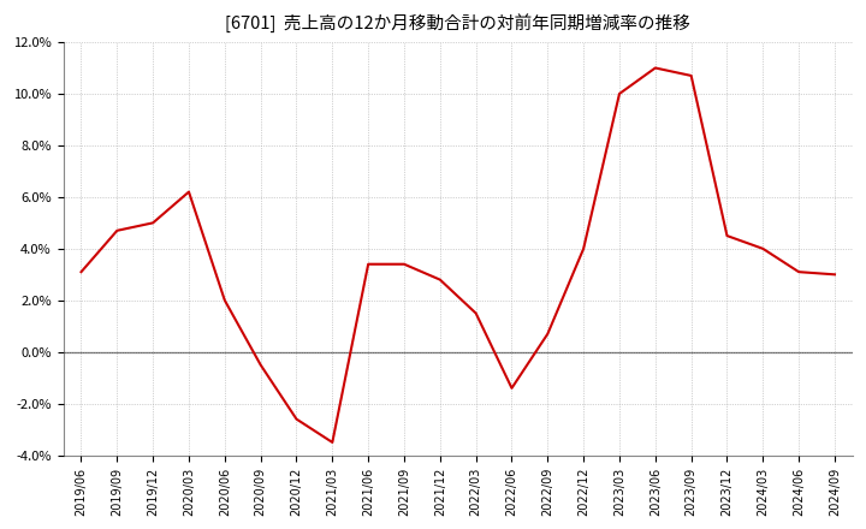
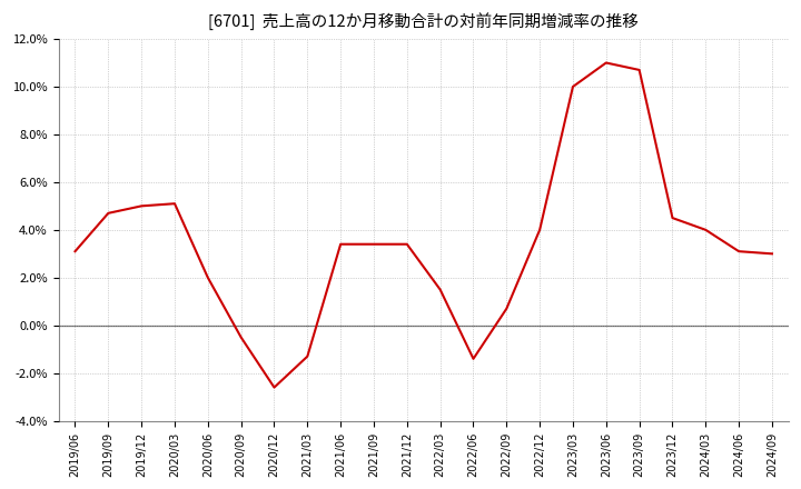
2020/03: 6.2% -> 5.1%
2021/03: -3.5% -> -1.3%
2021/12: 2.8% -> 3.4%
